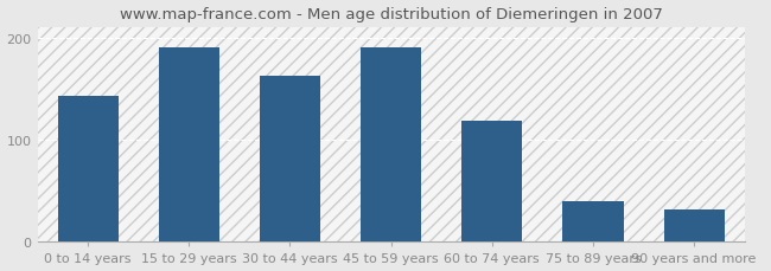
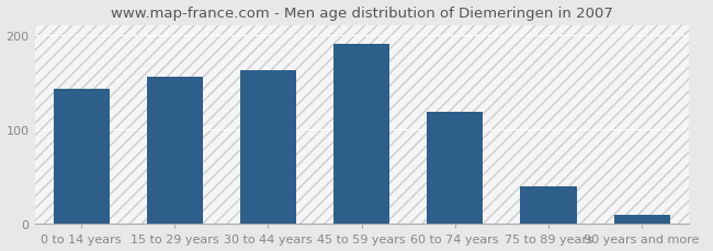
15 to 29 years: 190 -> 155
90 years and more: 32 -> 10
